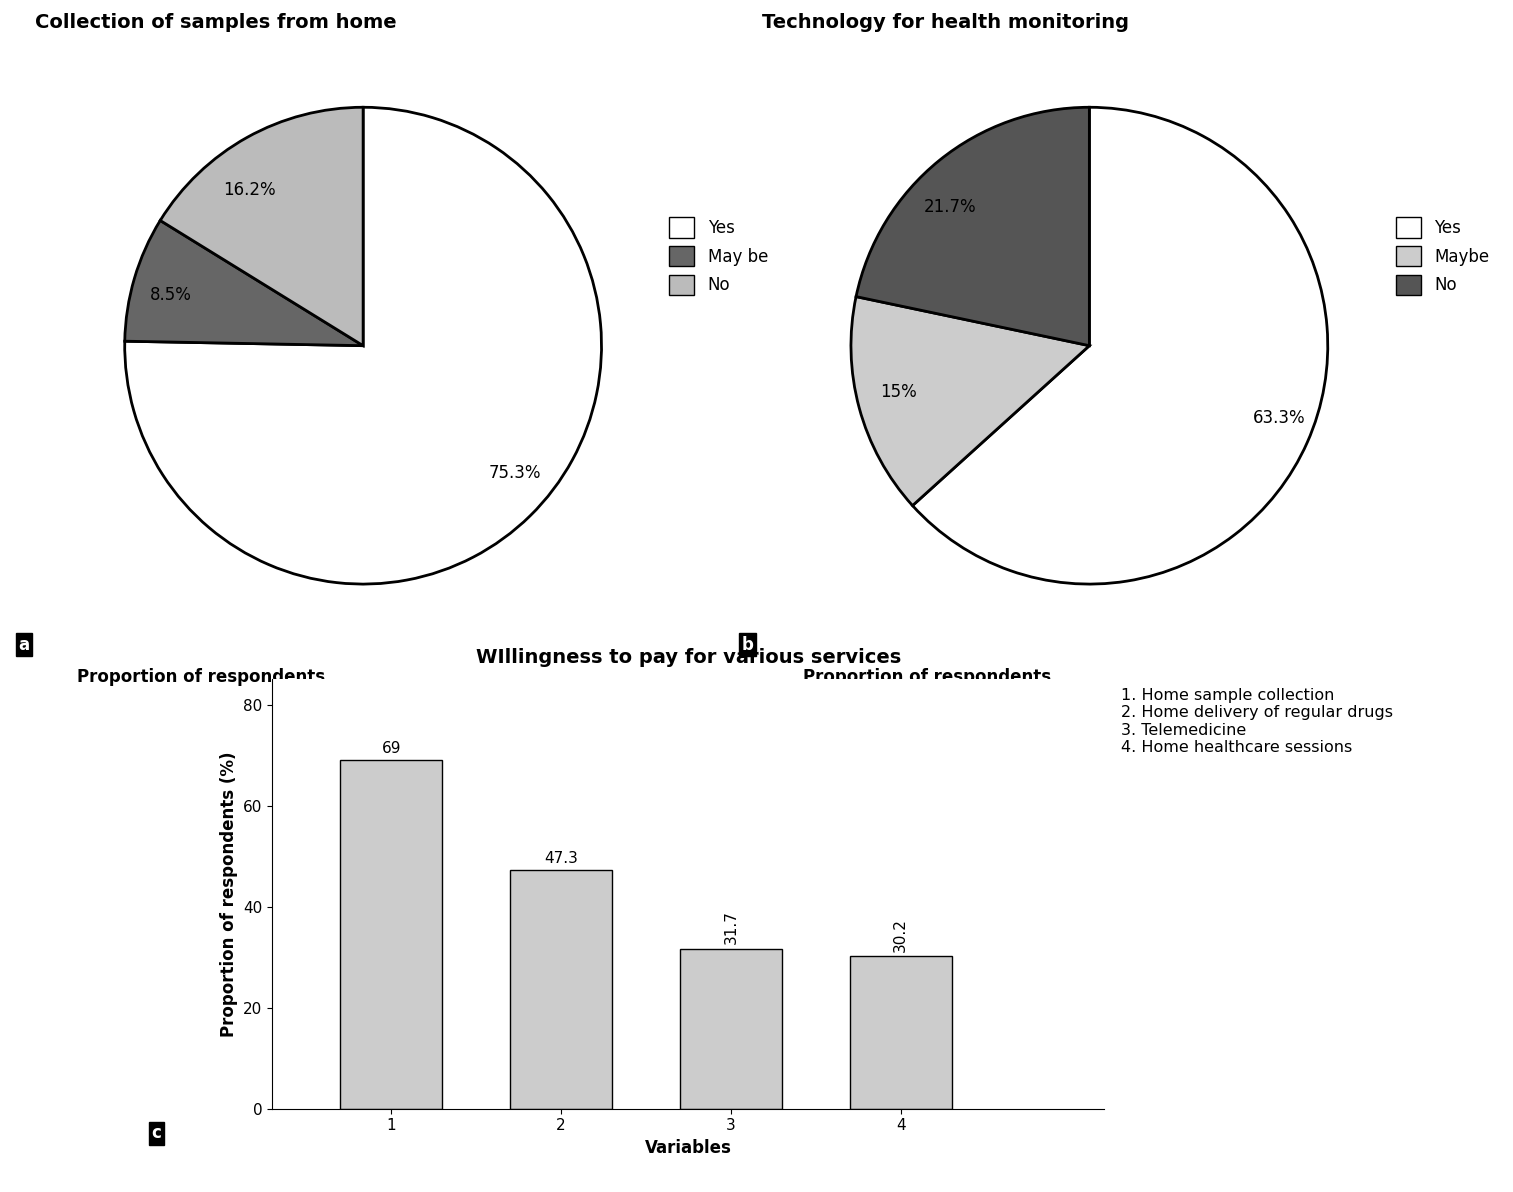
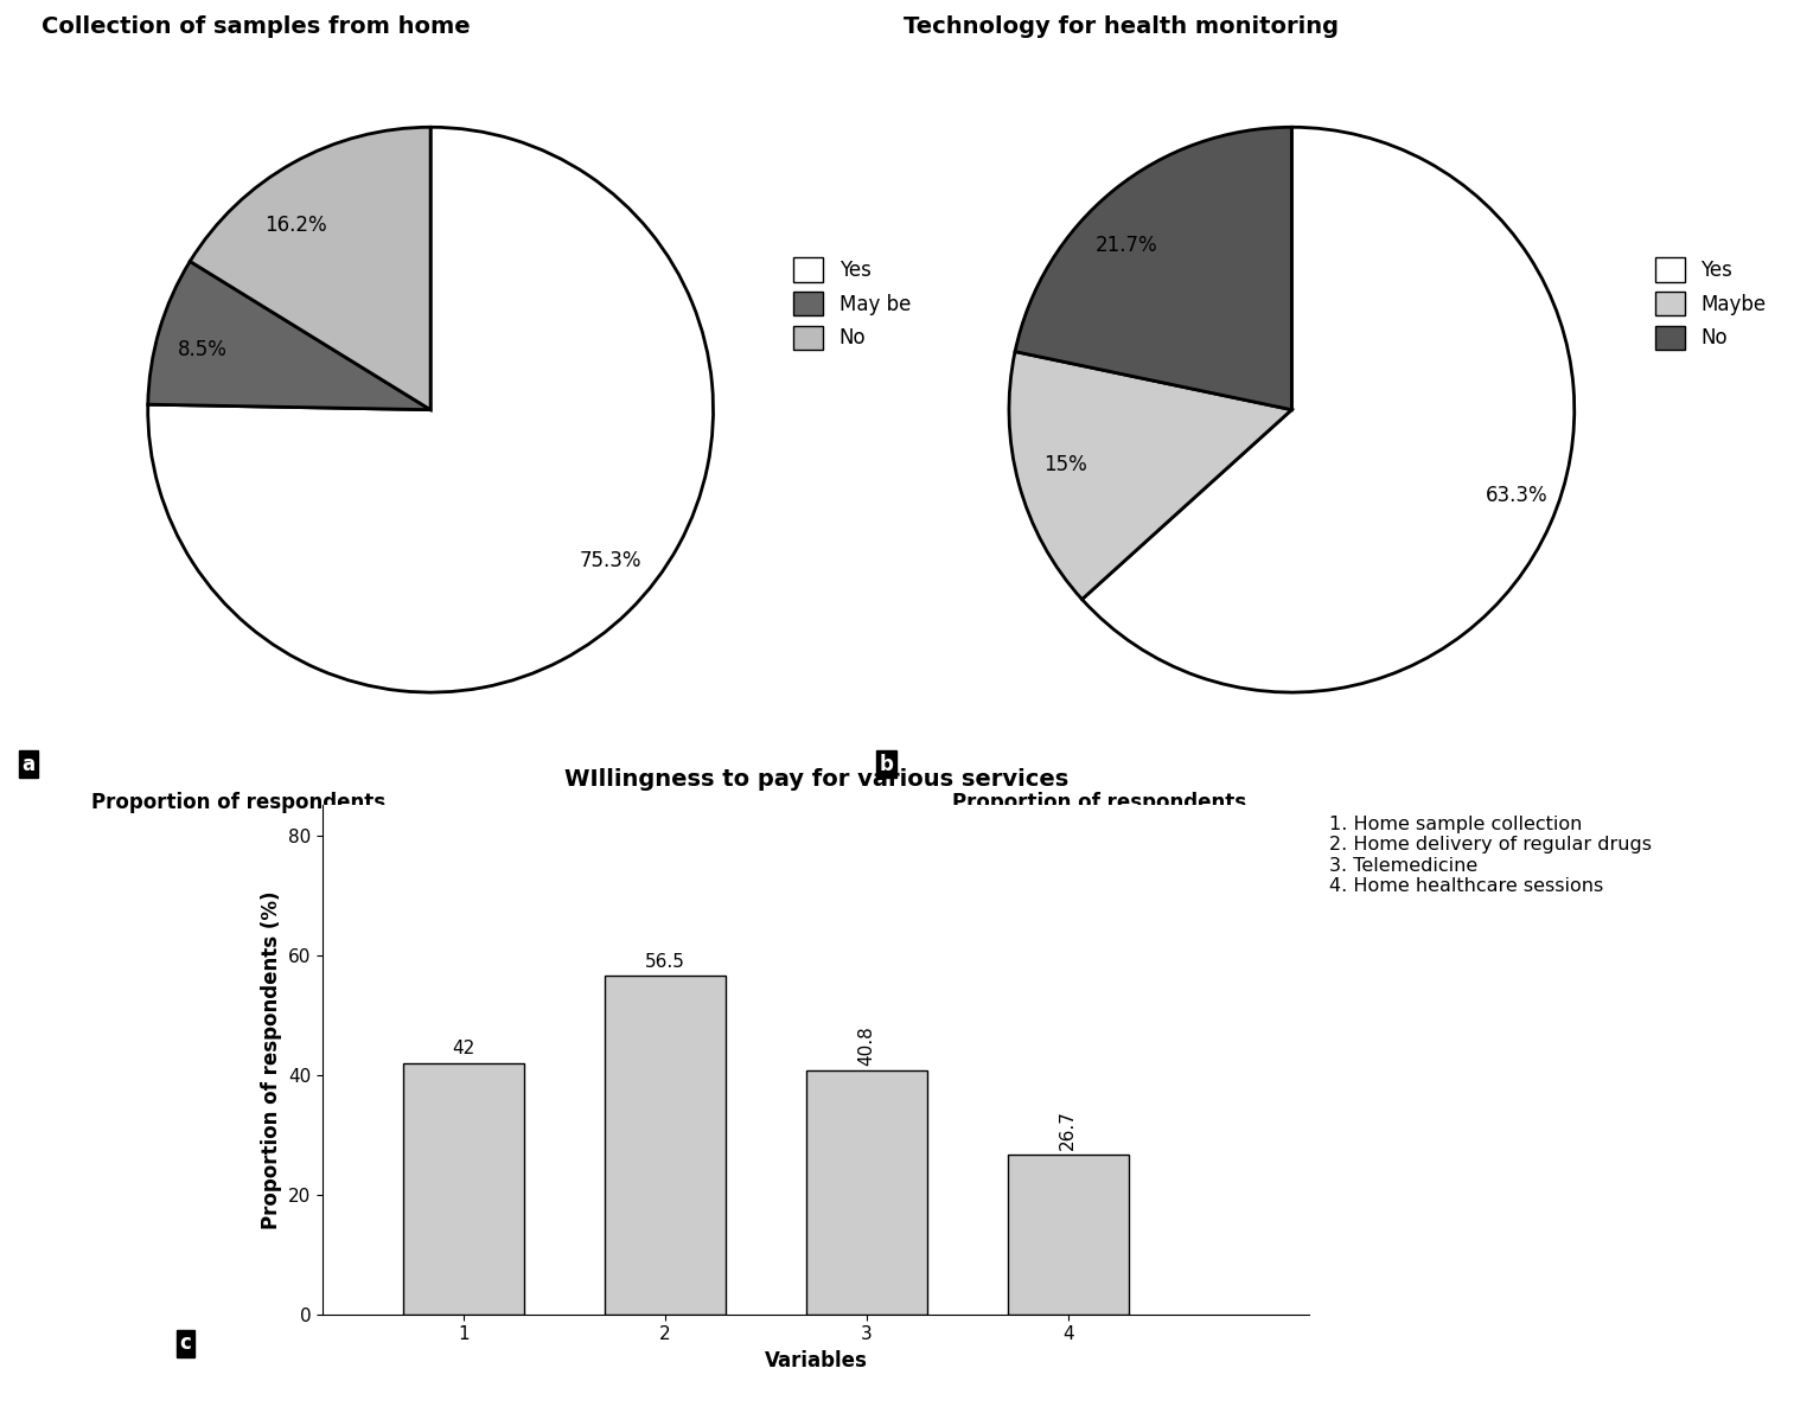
1: 69 -> 42
2: 47.3 -> 56.5
3: 31.7 -> 40.8
4: 30.2 -> 26.7
